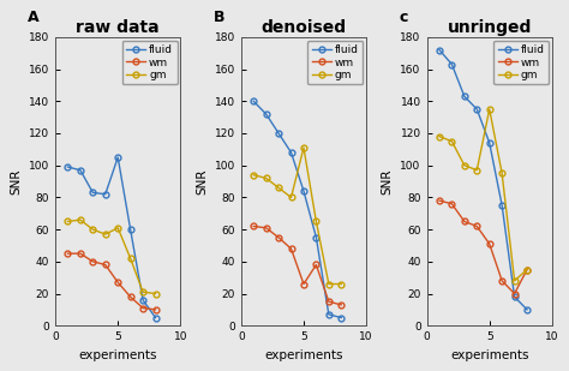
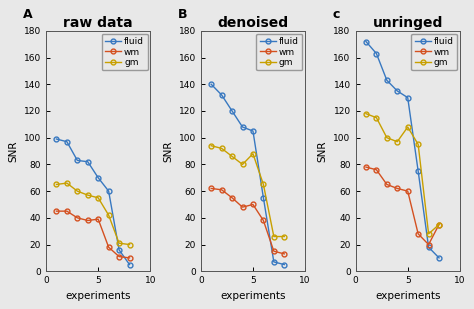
raw data/fluid/5: 105 -> 70
raw data/wm/5: 27 -> 39
raw data/gm/5: 61 -> 55
denoised/fluid/5: 84 -> 105
denoised/wm/5: 26 -> 50
denoised/gm/5: 111 -> 88
unringed/fluid/5: 114 -> 130
unringed/wm/5: 51 -> 60
unringed/gm/5: 135 -> 108
